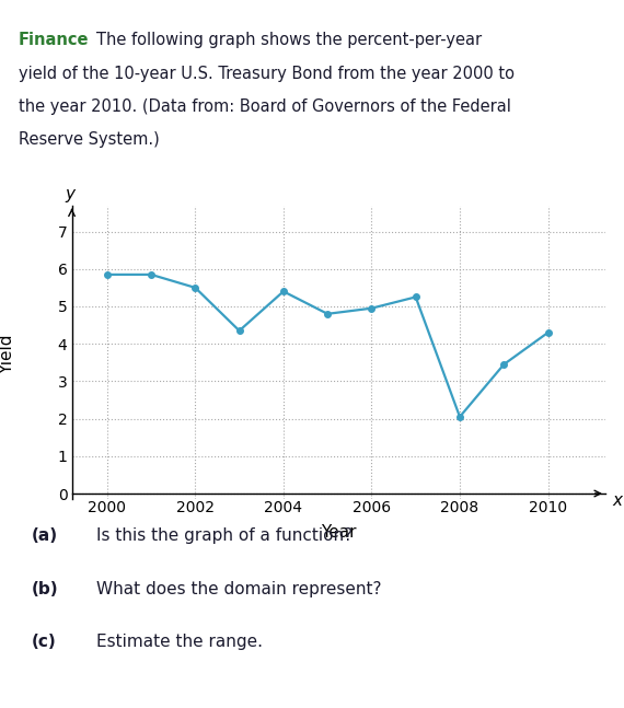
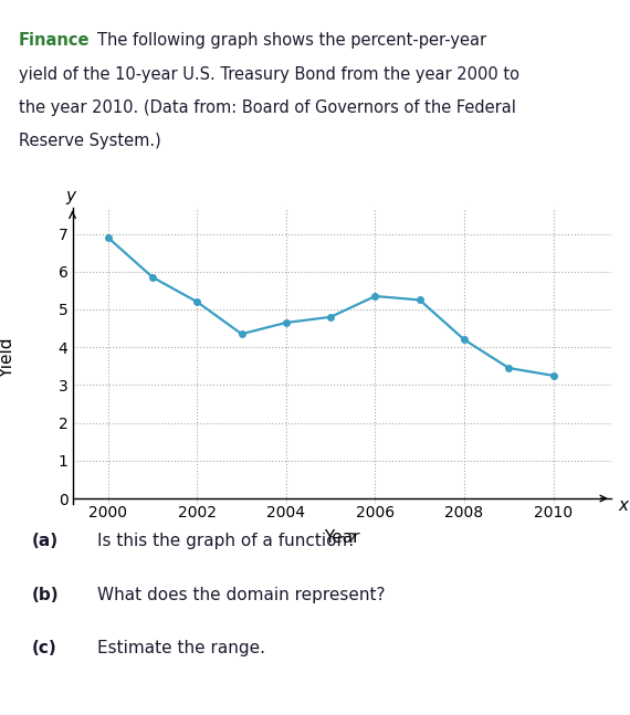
2000: 5.85 -> 6.90
2002: 5.50 -> 5.20
2004: 5.40 -> 4.65
2006: 4.95 -> 5.35
2008: 2.05 -> 4.20
2010: 4.30 -> 3.25
